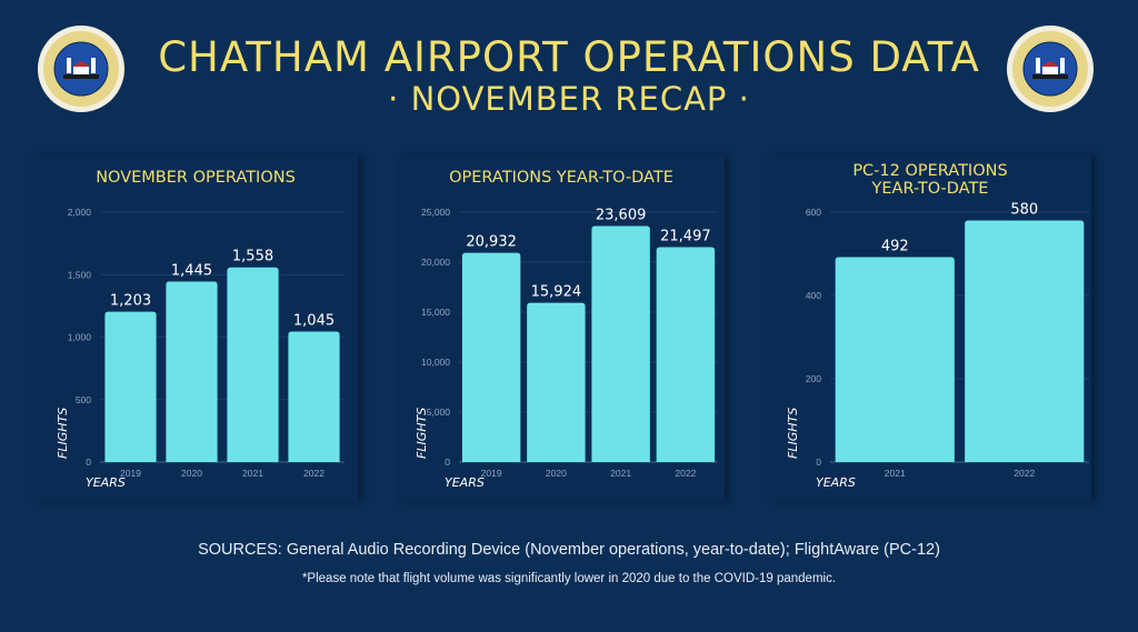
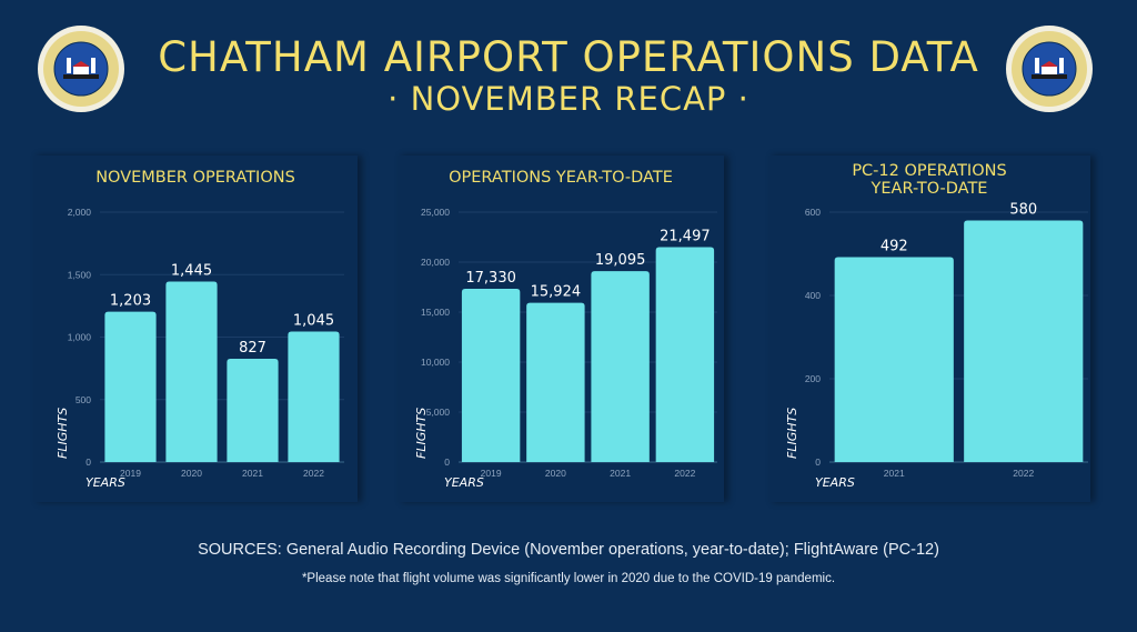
NOVEMBER OPERATIONS/2021: 1,558 -> 827
OPERATIONS YEAR-TO-DATE/2019: 20,932 -> 17,330
OPERATIONS YEAR-TO-DATE/2021: 23,609 -> 19,095
